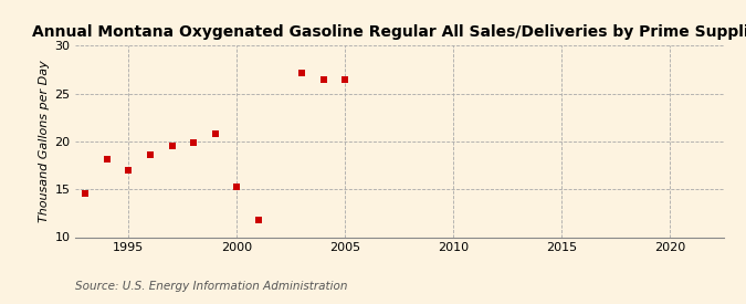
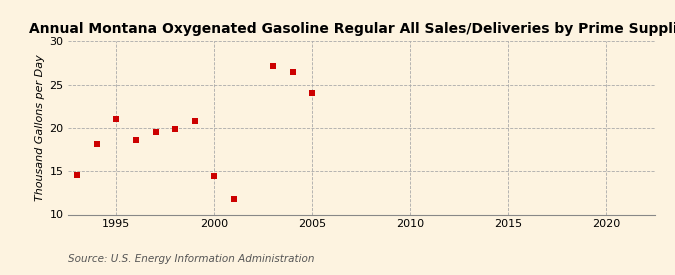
1995: 17.0 -> 21.0
2000: 15.3 -> 14.4
2005: 26.4 -> 24.0
